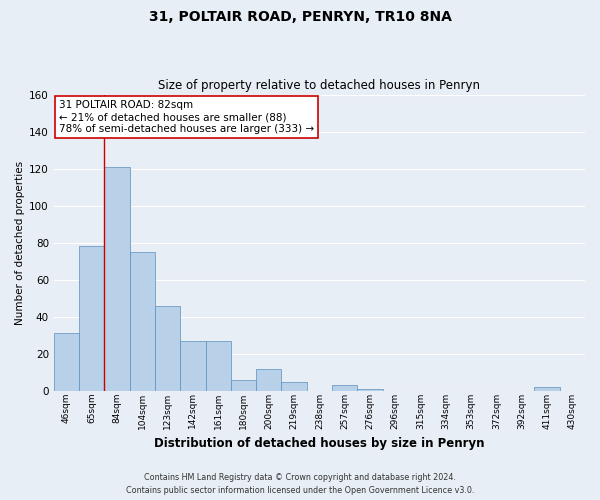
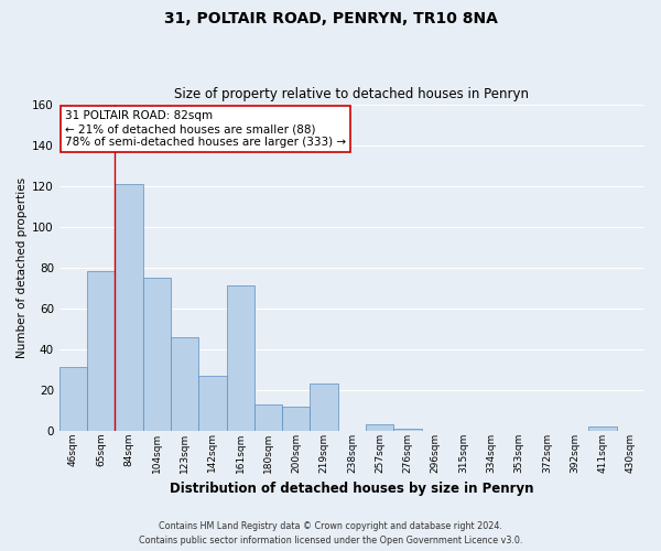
161sqm: 27 -> 71
180sqm: 6 -> 13
219sqm: 5 -> 23
